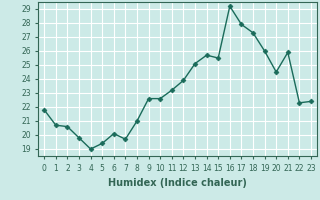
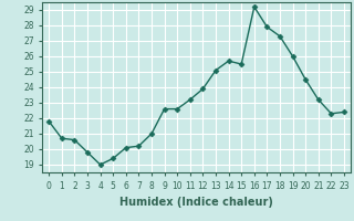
7: 19.7 -> 20.2
21: 25.9 -> 23.2
